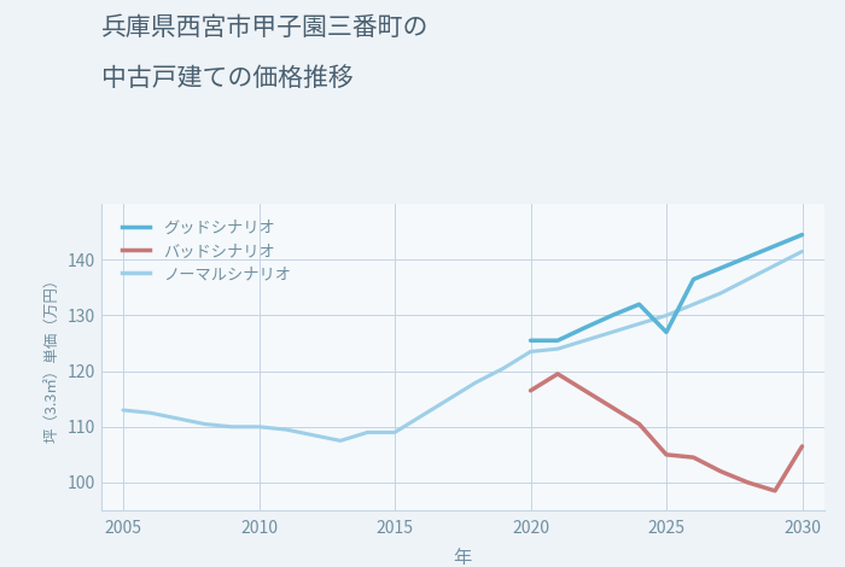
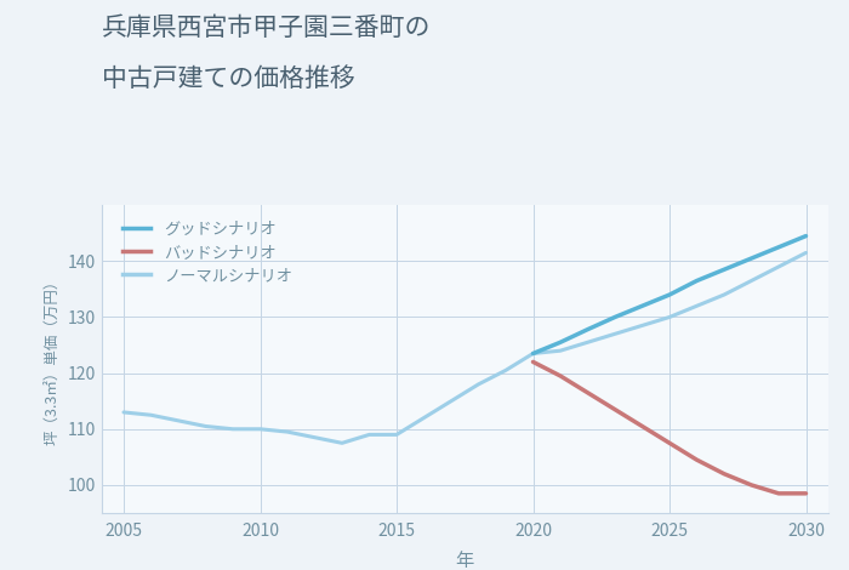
グッドシナリオ/2020: 125.5 -> 123.5
バッドシナリオ/2020: 116.5 -> 122.0
グッドシナリオ/2025: 127.0 -> 134.0
バッドシナリオ/2025: 105.0 -> 107.5
バッドシナリオ/2030: 106.5 -> 98.5
